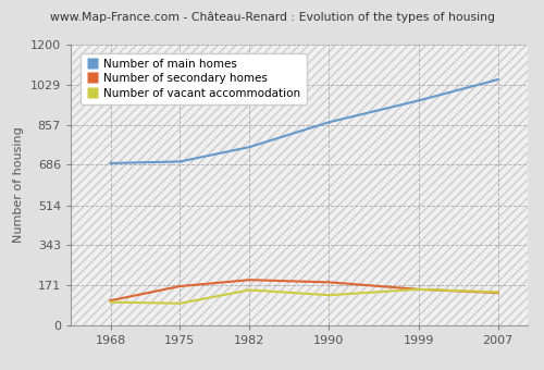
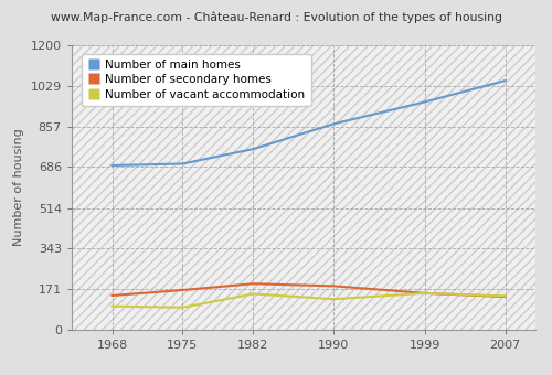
Number of secondary homes/1968: 107 -> 145
